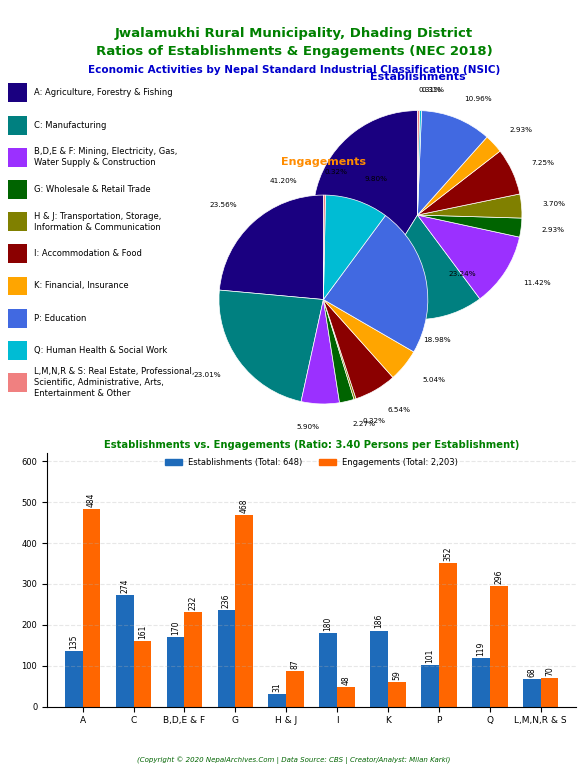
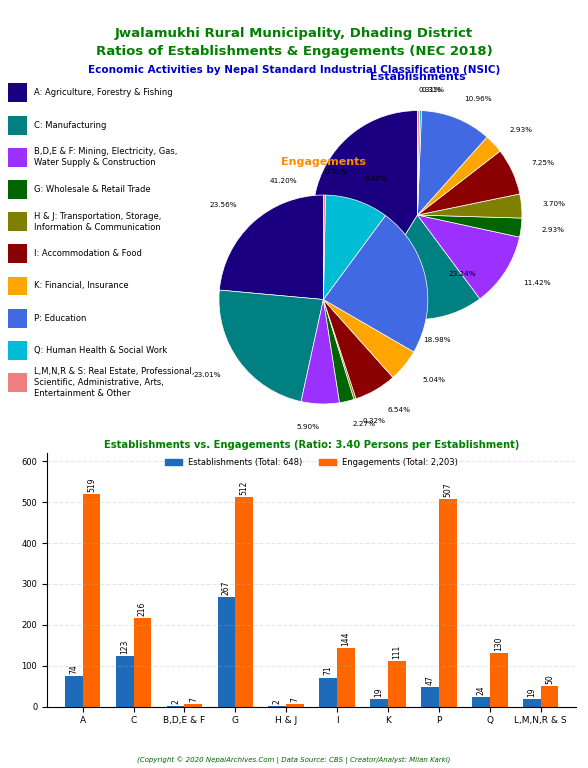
Establishments (Total: 648)/A: 135 -> 74
Engagements (Total: 2,203)/A: 484 -> 519
Establishments (Total: 648)/C: 274 -> 123
Engagements (Total: 2,203)/C: 161 -> 216
Establishments (Total: 648)/B,D,E & F: 170 -> 2
Engagements (Total: 2,203)/B,D,E & F: 232 -> 7
Establishments (Total: 648)/G: 236 -> 267
Engagements (Total: 2,203)/G: 468 -> 512
Establishments (Total: 648)/H & J: 31 -> 2
Engagements (Total: 2,203)/H & J: 87 -> 7
Establishments (Total: 648)/I: 180 -> 71
Engagements (Total: 2,203)/I: 48 -> 144
Establishments (Total: 648)/K: 186 -> 19
Engagements (Total: 2,203)/K: 59 -> 111
Establishments (Total: 648)/P: 101 -> 47
Engagements (Total: 2,203)/P: 352 -> 507
Establishments (Total: 648)/Q: 119 -> 24
Engagements (Total: 2,203)/Q: 296 -> 130
Establishments (Total: 648)/L,M,N,R & S: 68 -> 19
Engagements (Total: 2,203)/L,M,N,R & S: 70 -> 50
